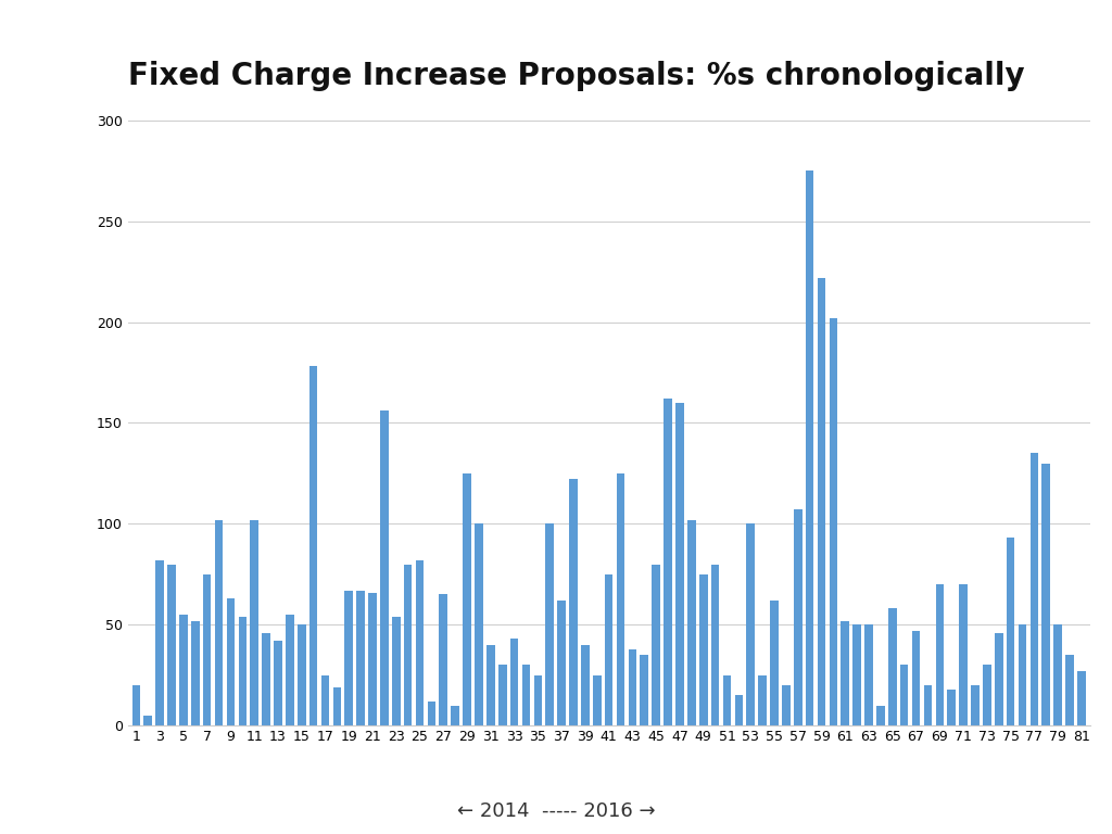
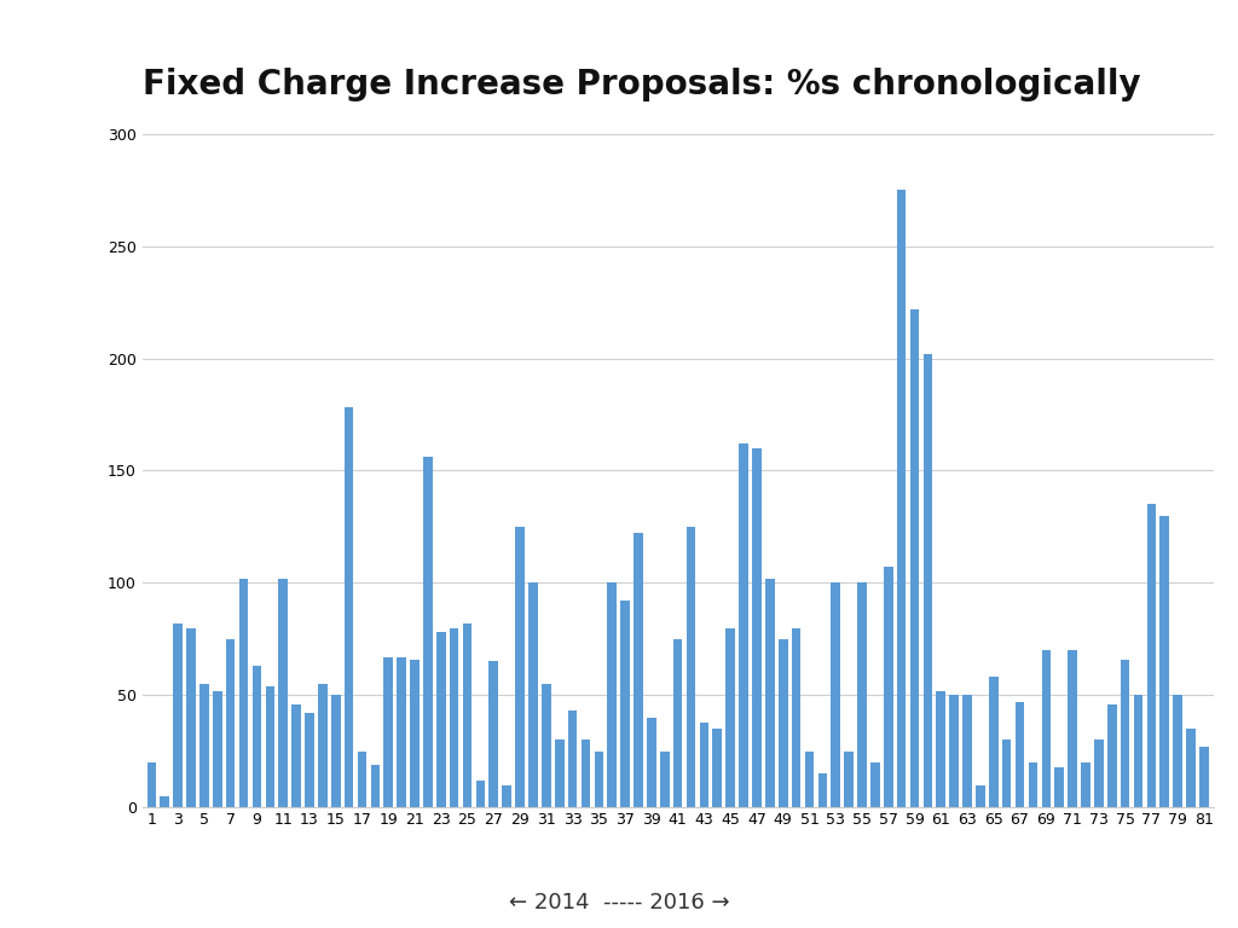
23: 54 -> 78
31: 40 -> 55
37: 62 -> 92
55: 62 -> 100
75: 93 -> 66
